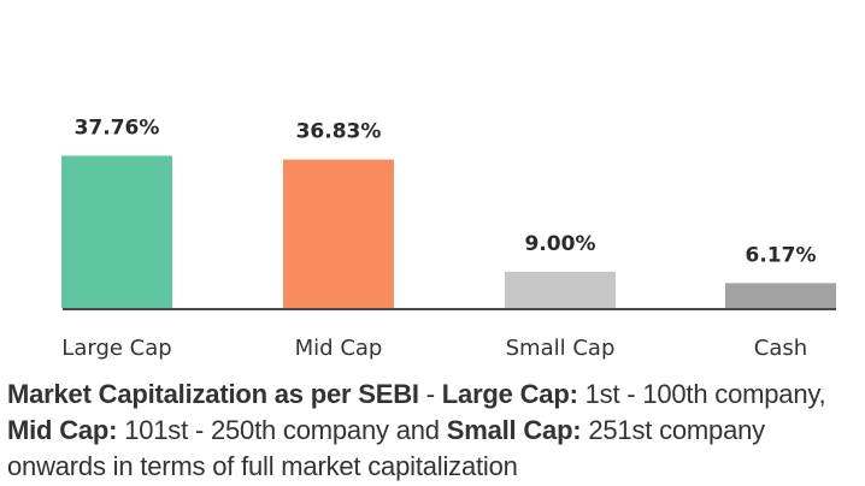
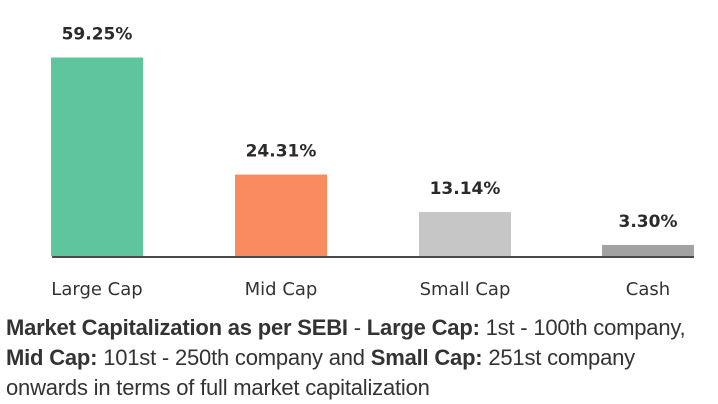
Large Cap: 37.76% -> 59.25%
Mid Cap: 36.83% -> 24.31%
Small Cap: 9.00% -> 13.14%
Cash: 6.17% -> 3.30%
